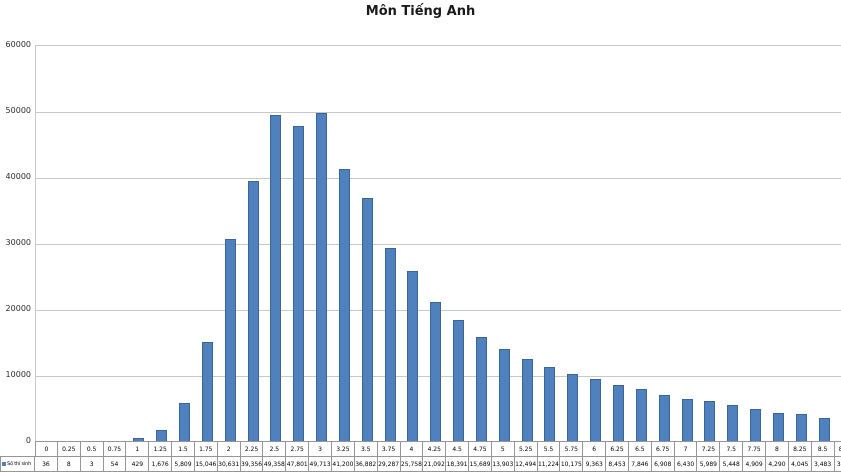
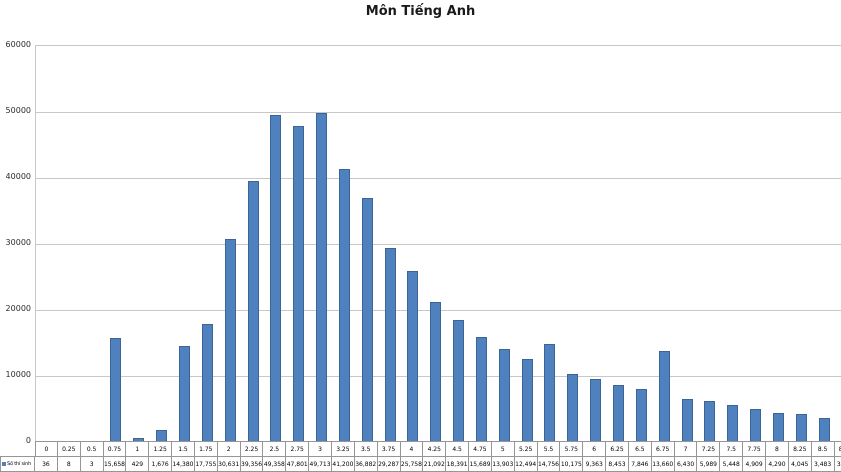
0.75: 54 -> 15,658
1.5: 5,809 -> 14,380
1.75: 15,046 -> 17,755
5.5: 11,224 -> 14,756
6.75: 6,908 -> 13,660
